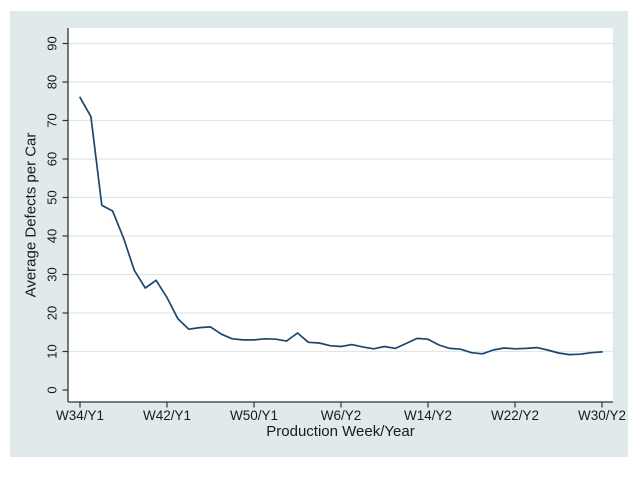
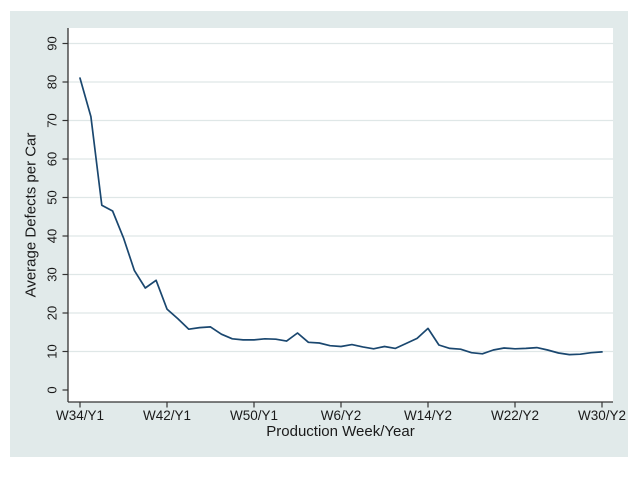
W34/Y1: 76 -> 81
W42/Y1: 24 -> 21
W14/Y2: 13 -> 16
